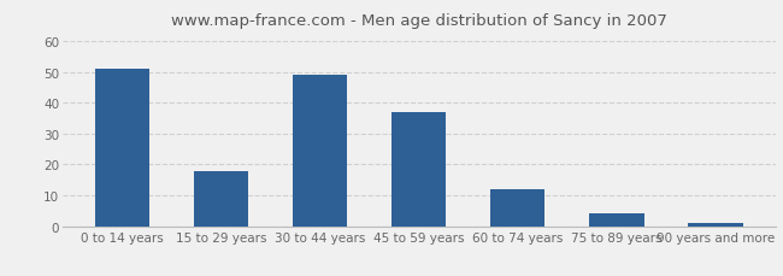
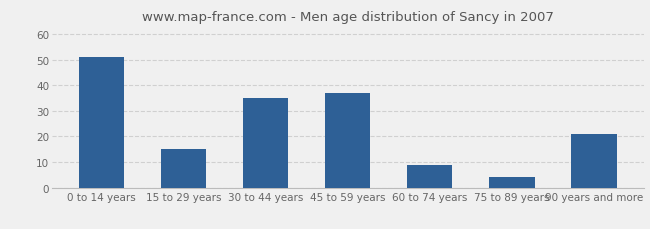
15 to 29 years: 18 -> 15
30 to 44 years: 49 -> 35
60 to 74 years: 12 -> 9
90 years and more: 1 -> 21
